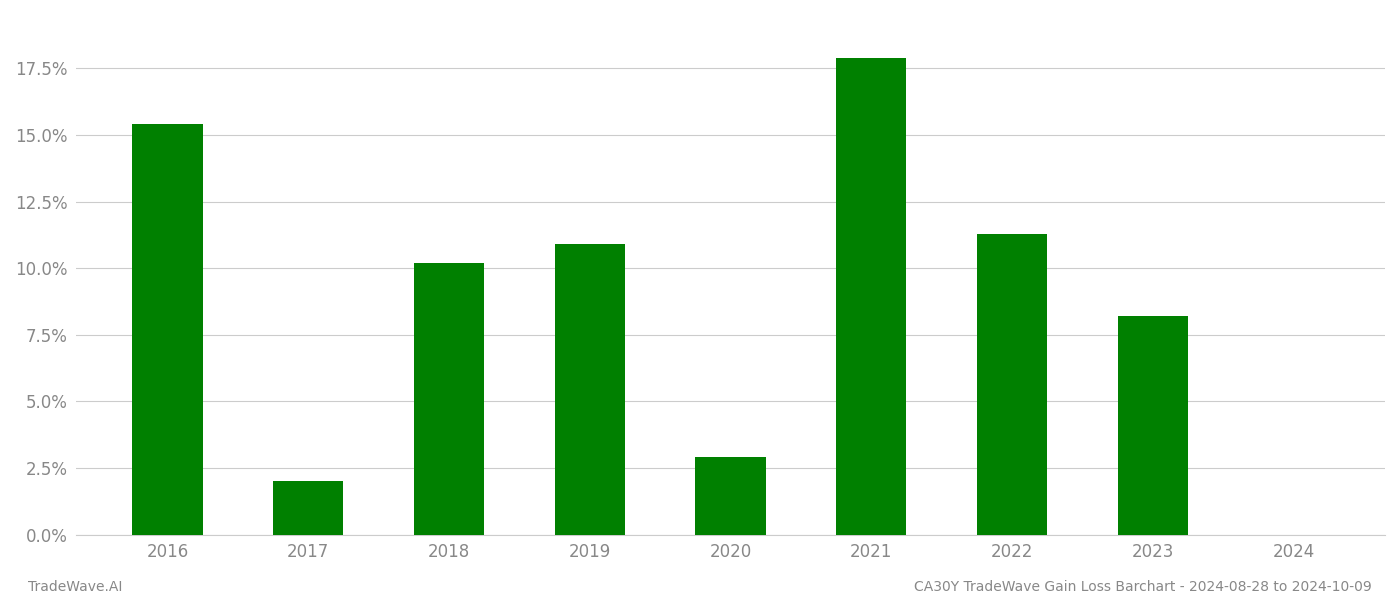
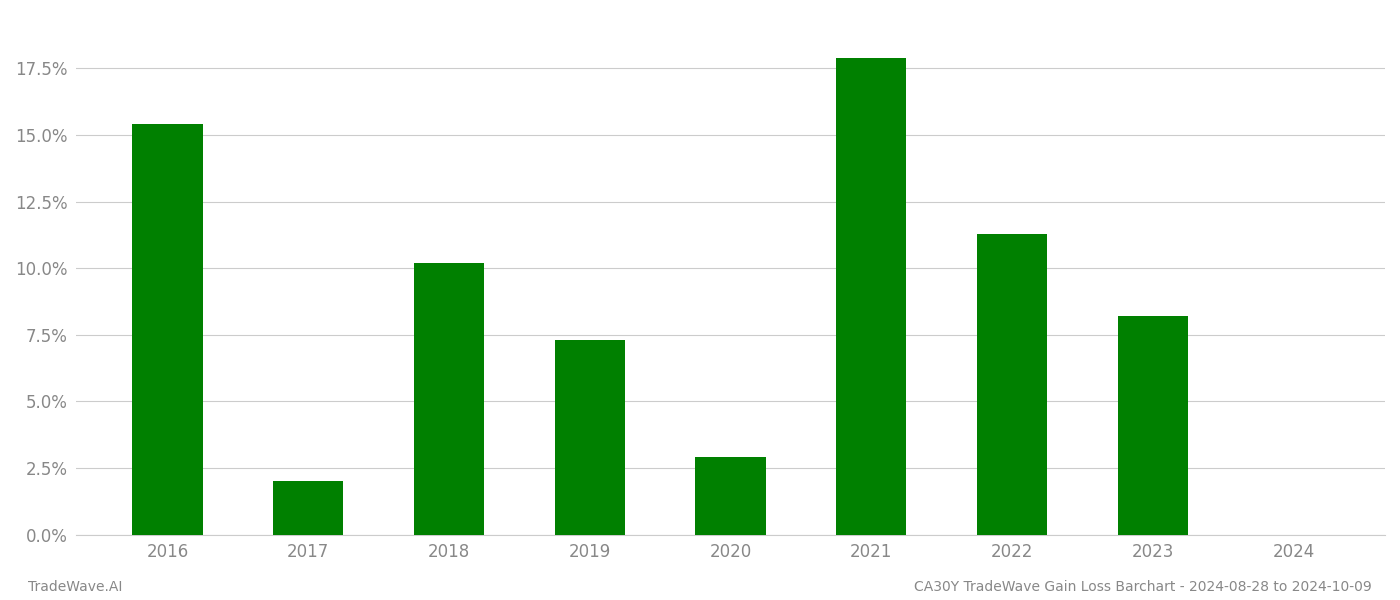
2019: 10.9% -> 7.3%
